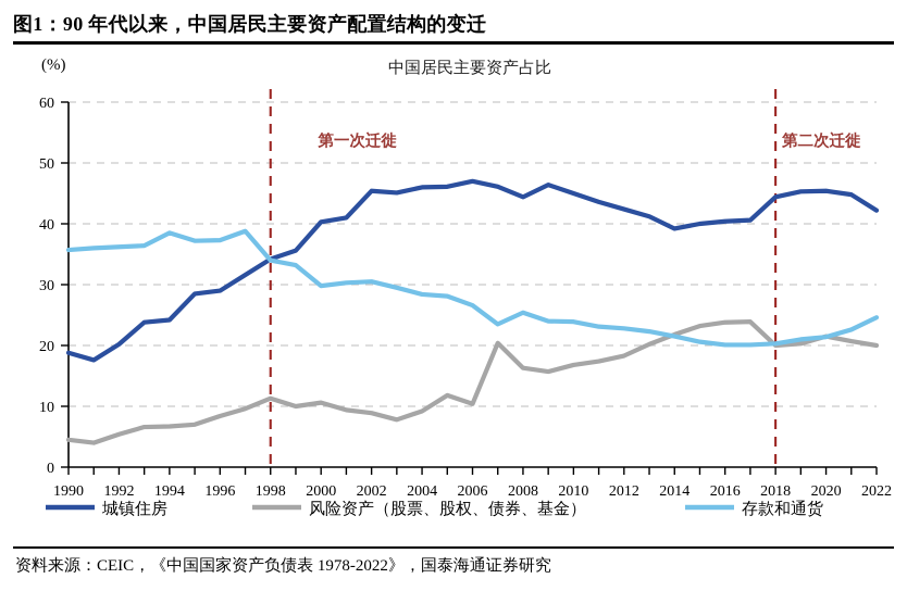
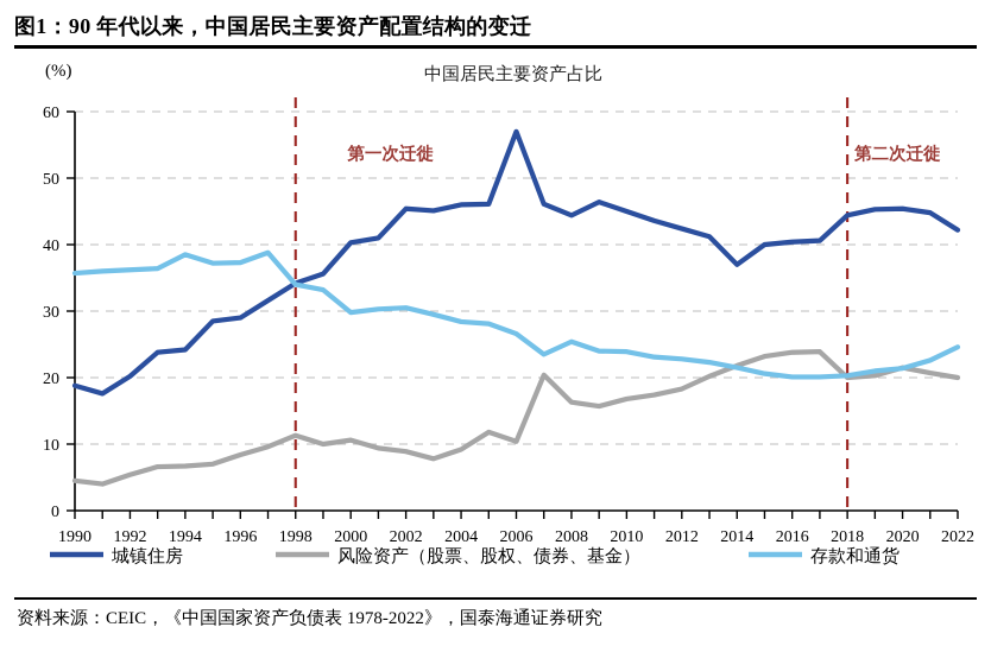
城镇住房/2006: 47 -> 57
城镇住房/2014: 39 -> 37
